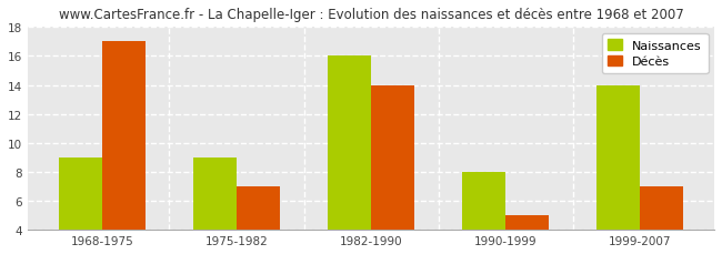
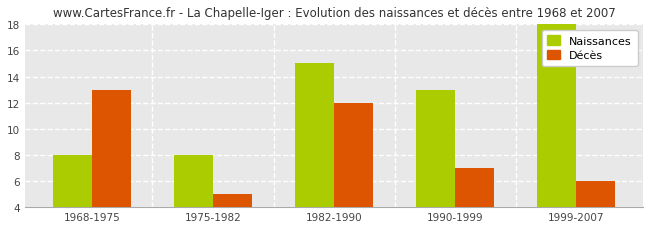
Naissances/1968-1975: 9 -> 8
Décès/1968-1975: 17 -> 13
Naissances/1975-1982: 9 -> 8
Décès/1975-1982: 7 -> 5
Naissances/1982-1990: 16 -> 15
Décès/1982-1990: 14 -> 12
Naissances/1990-1999: 8 -> 13
Décès/1990-1999: 5 -> 7
Naissances/1999-2007: 14 -> 18
Décès/1999-2007: 7 -> 6
